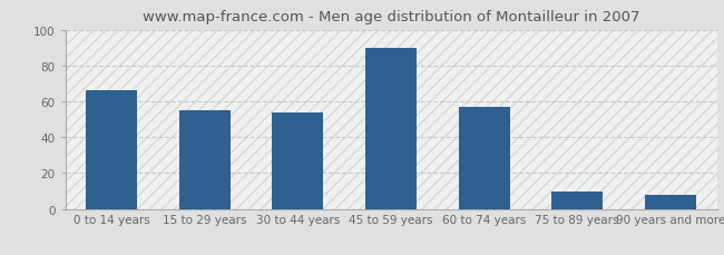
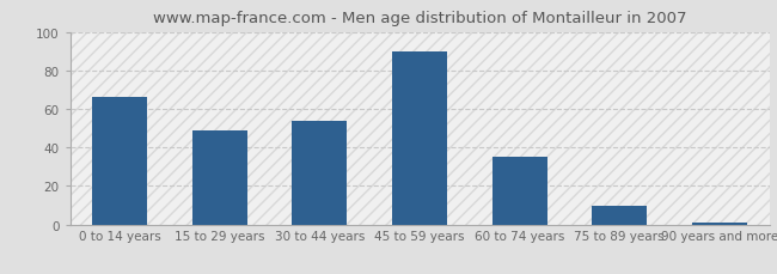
15 to 29 years: 55 -> 49
60 to 74 years: 57 -> 35
90 years and more: 8 -> 1
